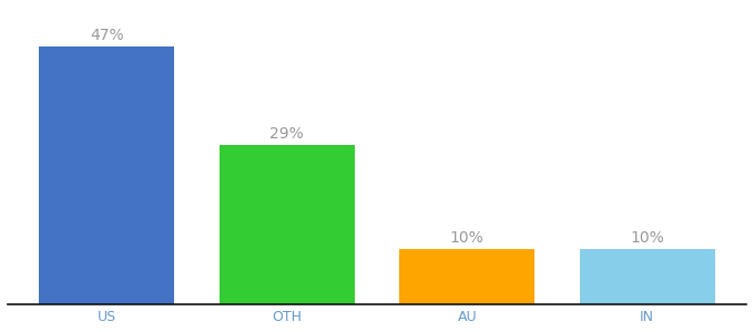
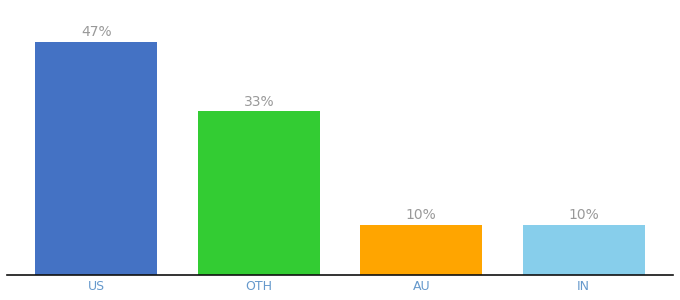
OTH: 29% -> 33%
